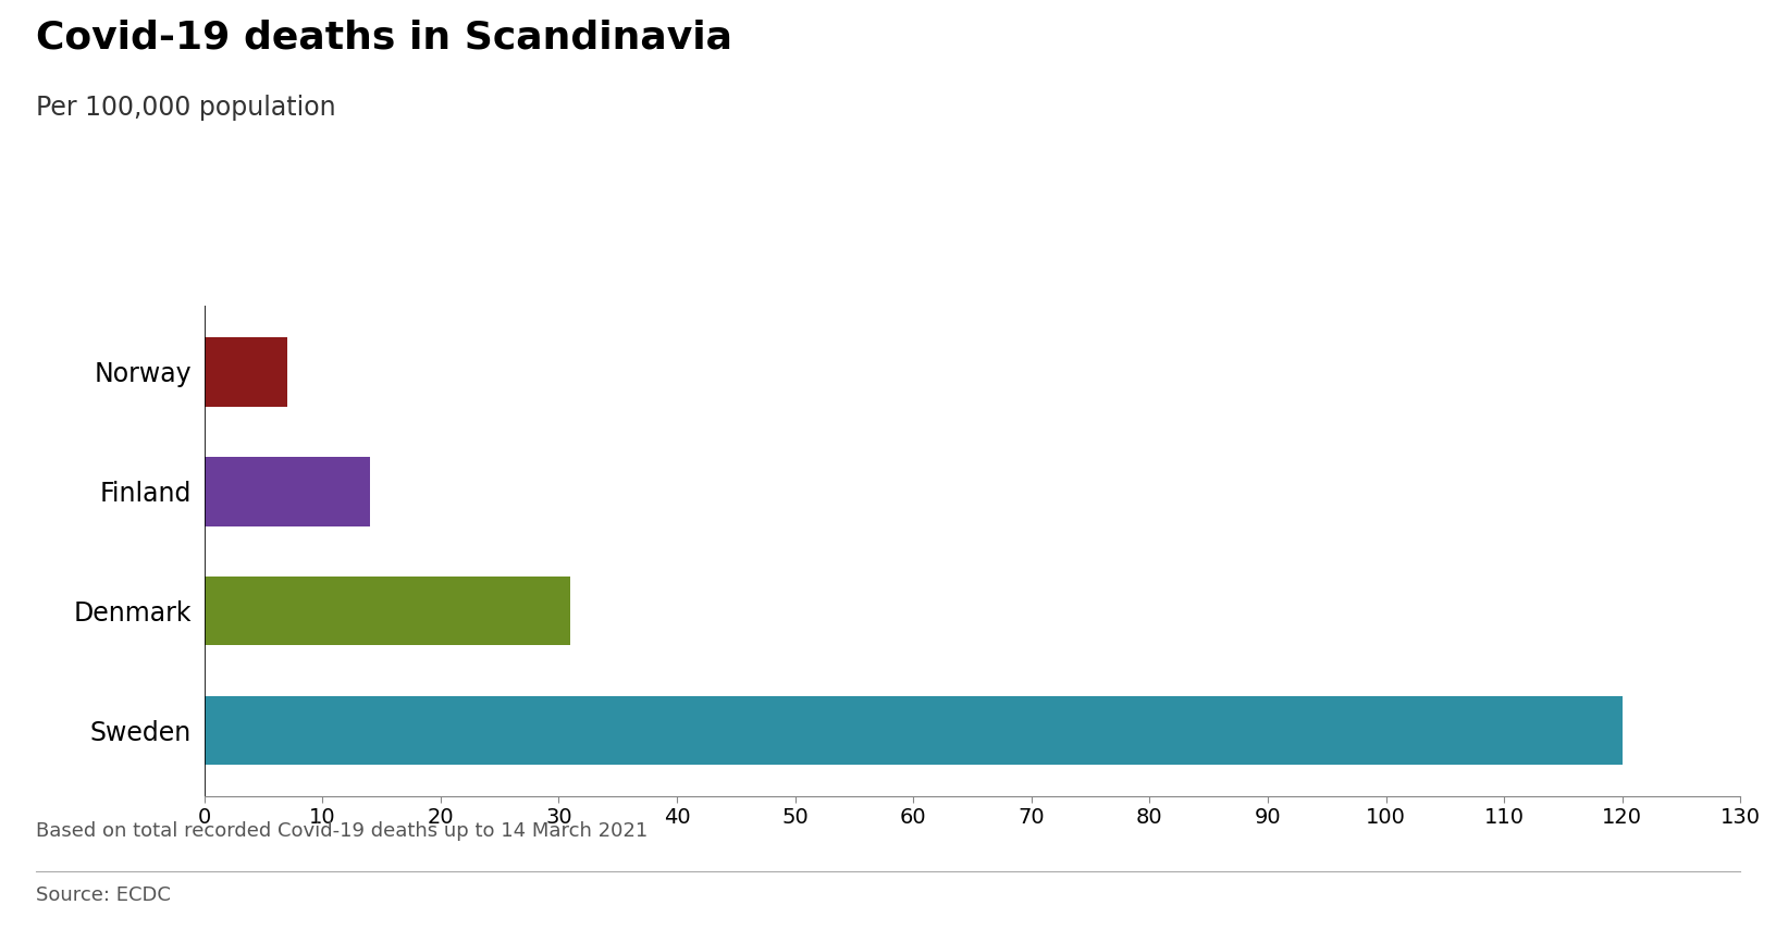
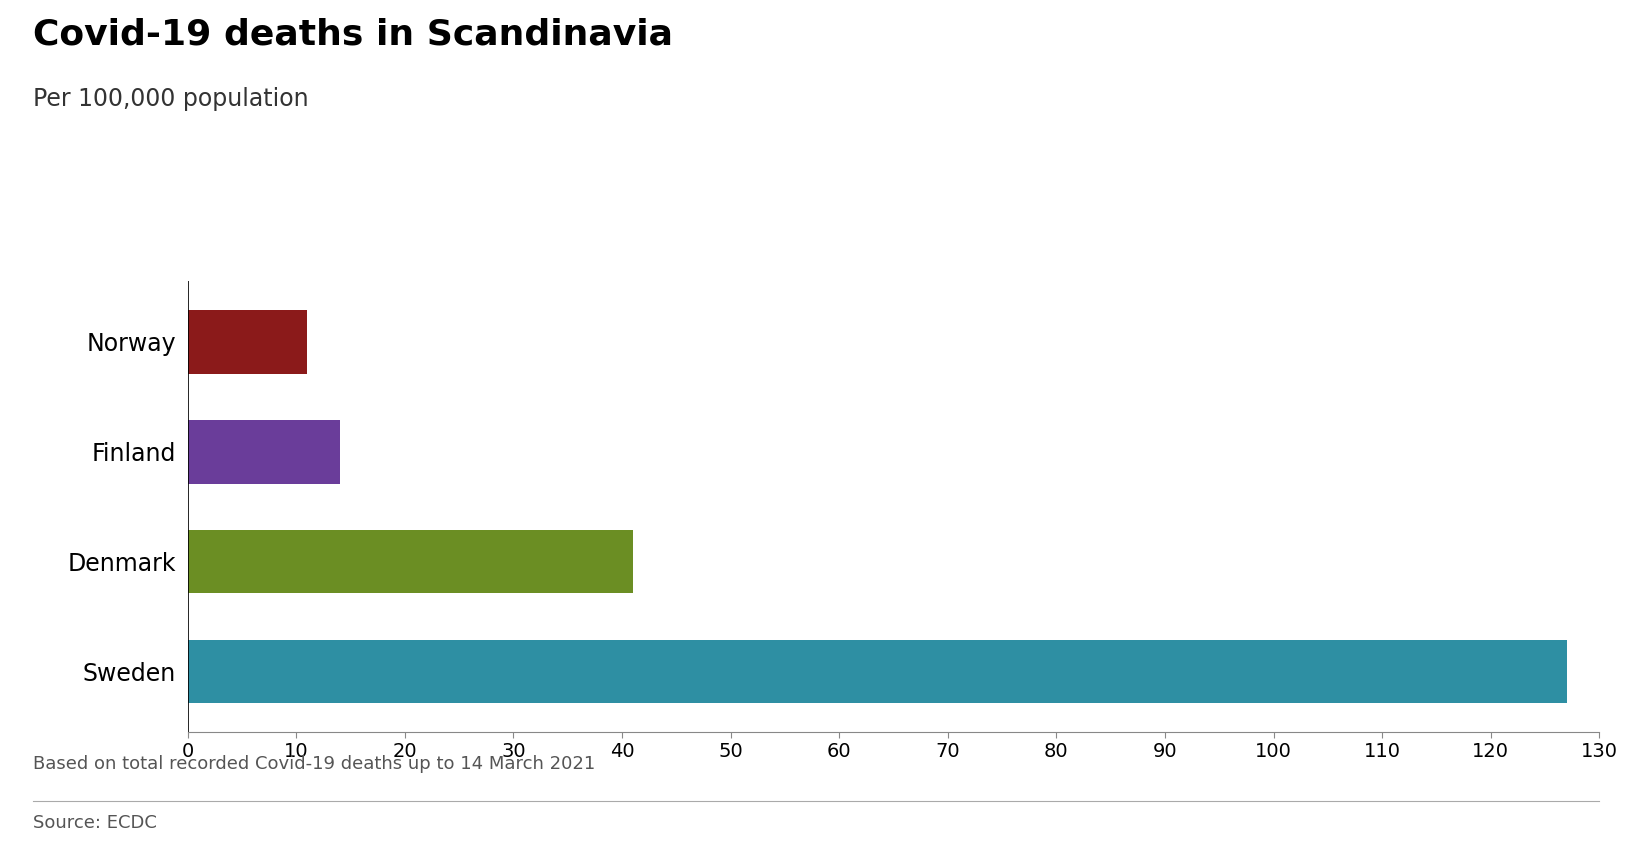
Norway: 7 -> 11
Denmark: 31 -> 41
Sweden: 120 -> 127
